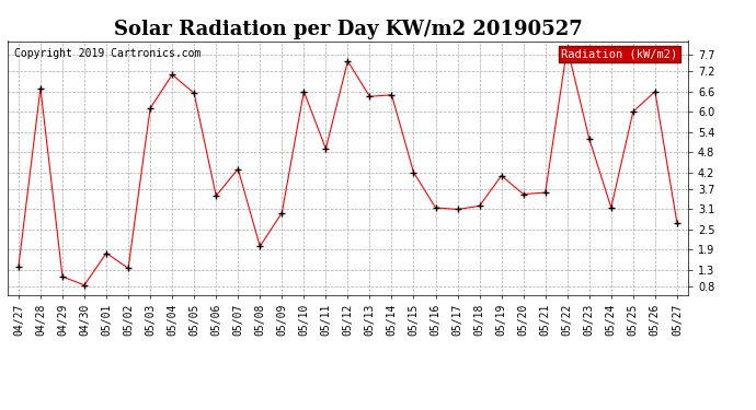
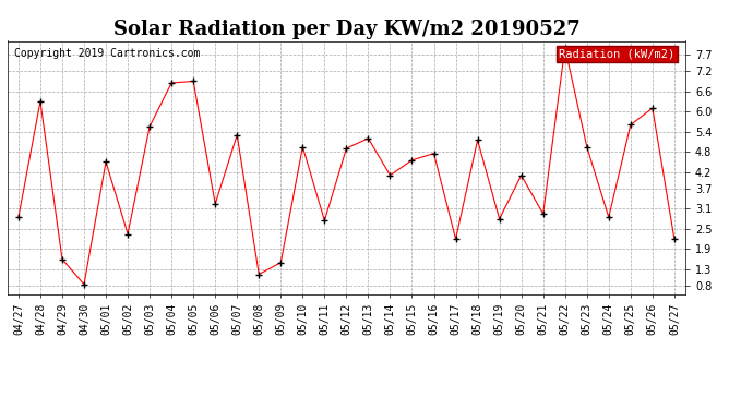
04/27: 1.40 -> 2.85
04/28: 6.70 -> 6.30
04/29: 1.10 -> 1.60
05/01: 1.80 -> 4.50
05/02: 1.35 -> 2.35
05/03: 6.10 -> 5.55
05/04: 7.10 -> 6.85
05/05: 6.55 -> 6.90
05/06: 3.50 -> 3.25
05/07: 4.30 -> 5.30
05/08: 2.00 -> 1.15
05/09: 3.00 -> 1.50
05/10: 6.60 -> 4.95
05/11: 4.90 -> 2.75
05/12: 7.50 -> 4.90
05/13: 6.45 -> 5.20
05/14: 6.50 -> 4.10
05/15: 4.20 -> 4.55
05/16: 3.15 -> 4.75
05/17: 3.10 -> 2.20
05/18: 3.20 -> 5.15
05/19: 4.10 -> 2.80
05/20: 3.55 -> 4.10
05/21: 3.60 -> 2.95
05/23: 5.20 -> 4.95
05/24: 3.15 -> 2.85
05/25: 6.00 -> 5.60
05/26: 6.60 -> 6.10
05/27: 2.70 -> 2.20
